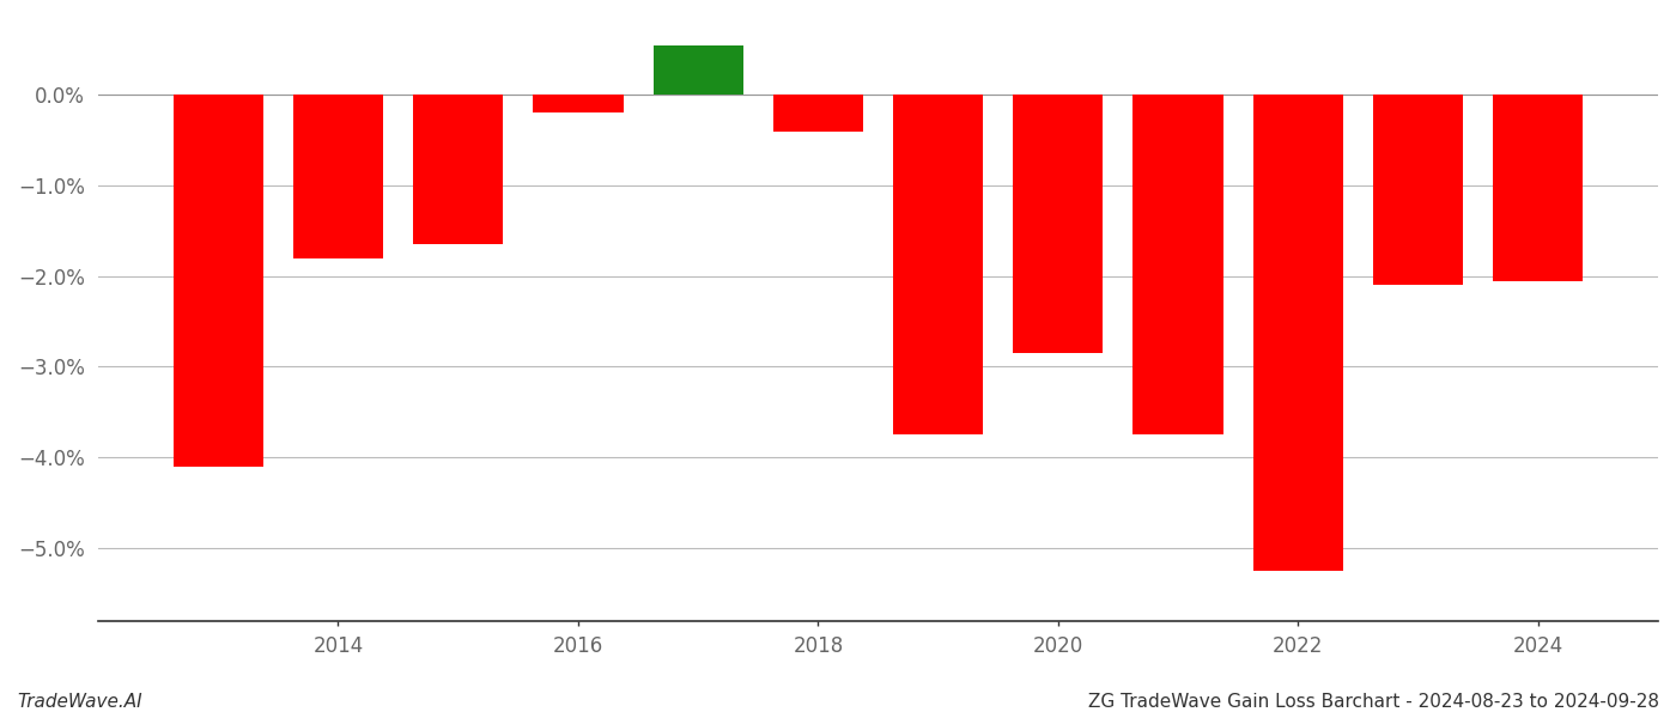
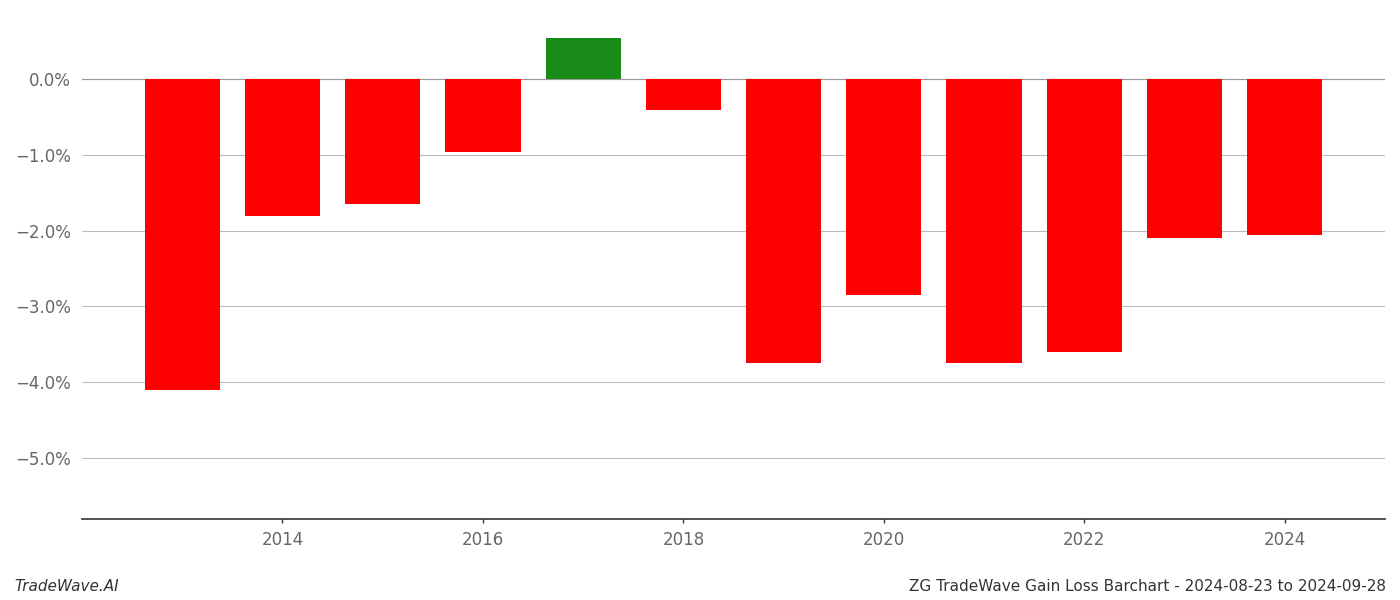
2016: -0.20% -> -0.96%
2022: -5.25% -> -3.60%
